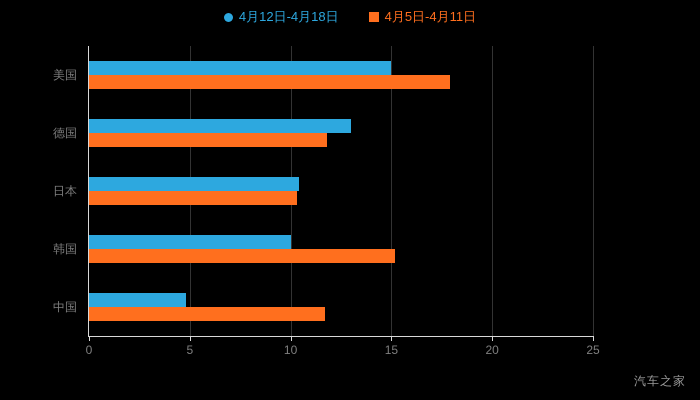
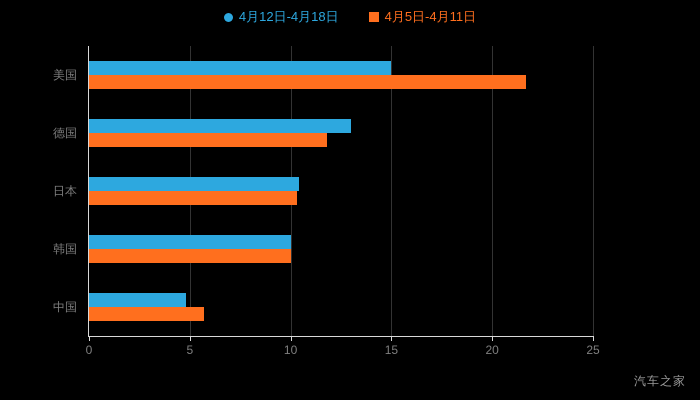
4月5日-4月11日/美国: 17.9 -> 21.7
4月5日-4月11日/韩国: 15.2 -> 10.0
4月5日-4月11日/中国: 11.7 -> 5.7
